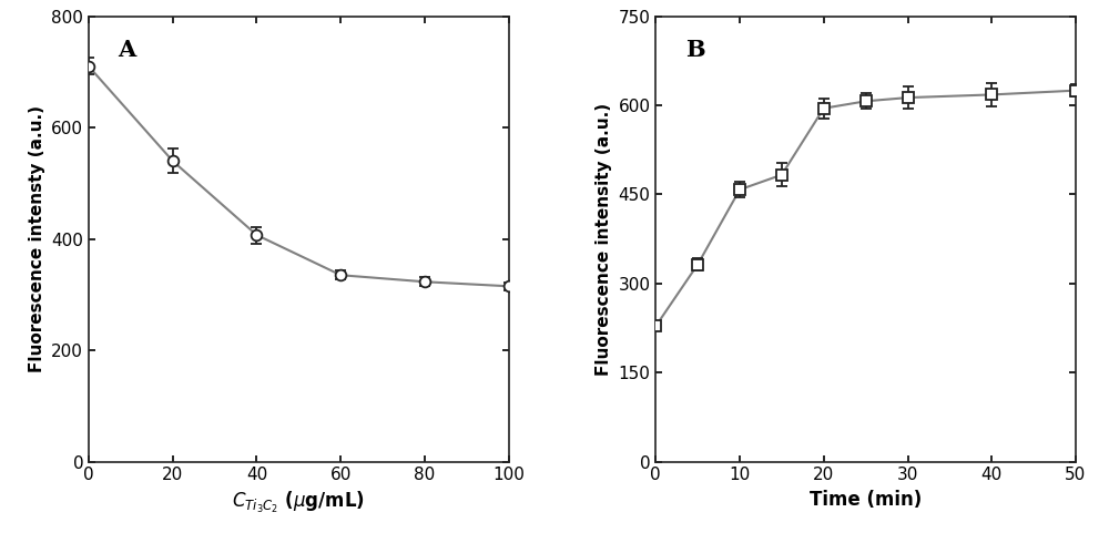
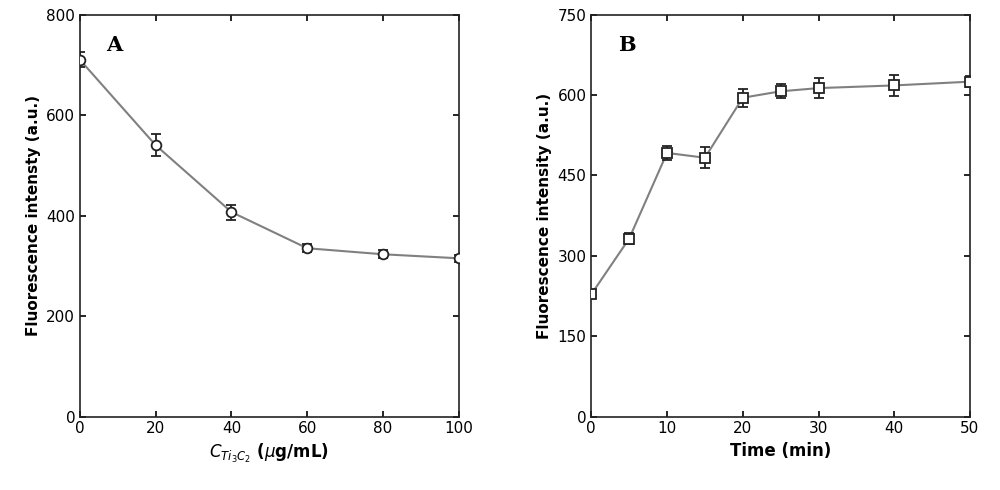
10: 458 -> 492
